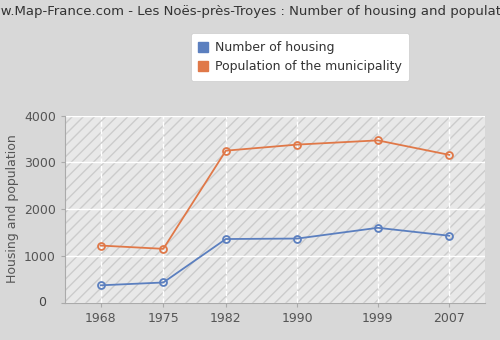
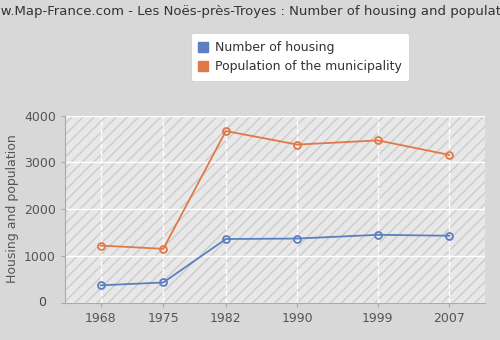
Population of the municipality/1982: 3250 -> 3670
Number of housing/1999: 1600 -> 1450
